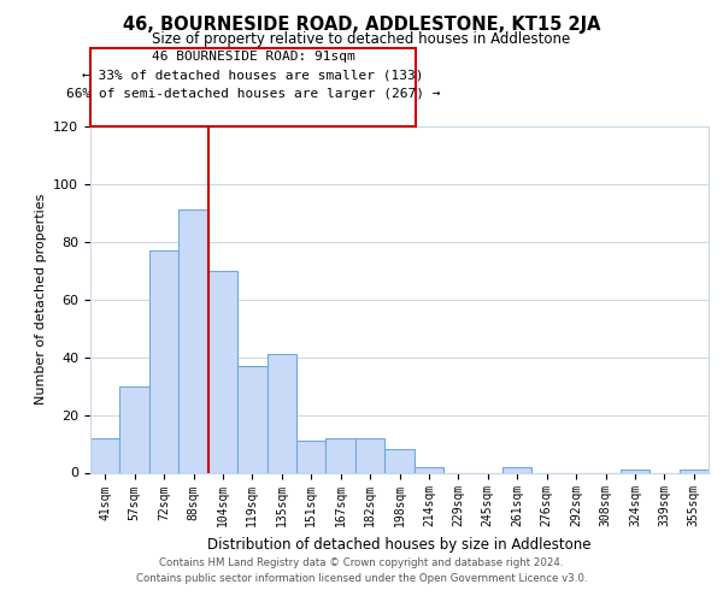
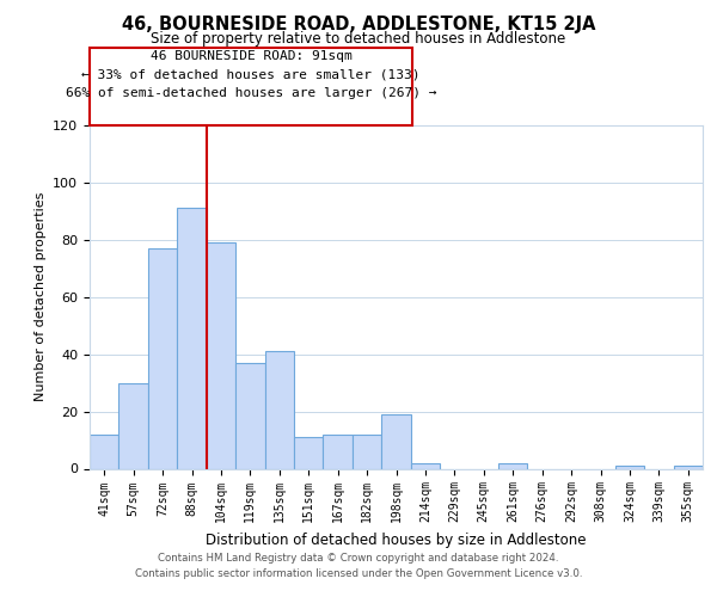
104sqm: 70 -> 79
198sqm: 8 -> 19
